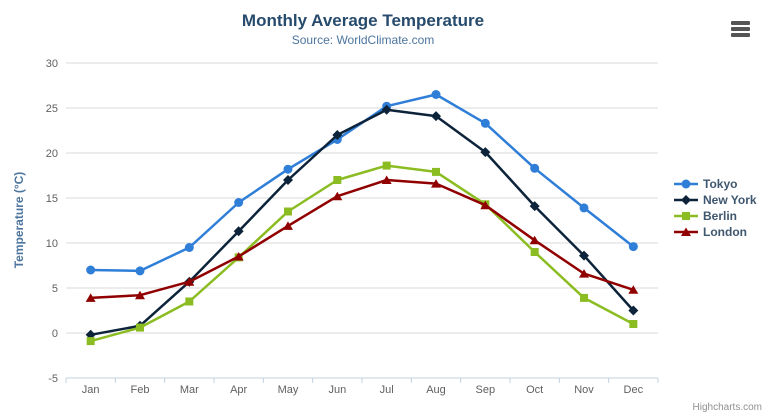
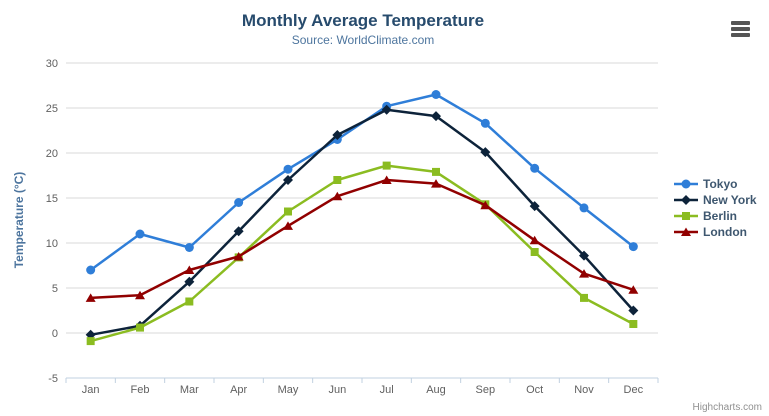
Tokyo/Feb: 7 -> 11
London/Mar: 6 -> 7
